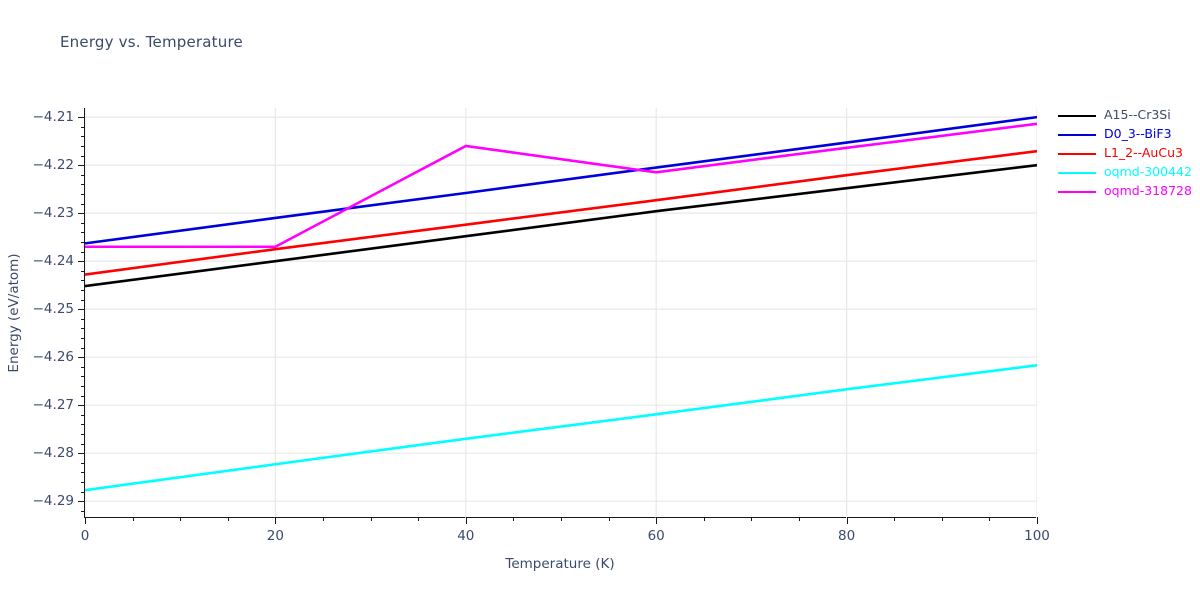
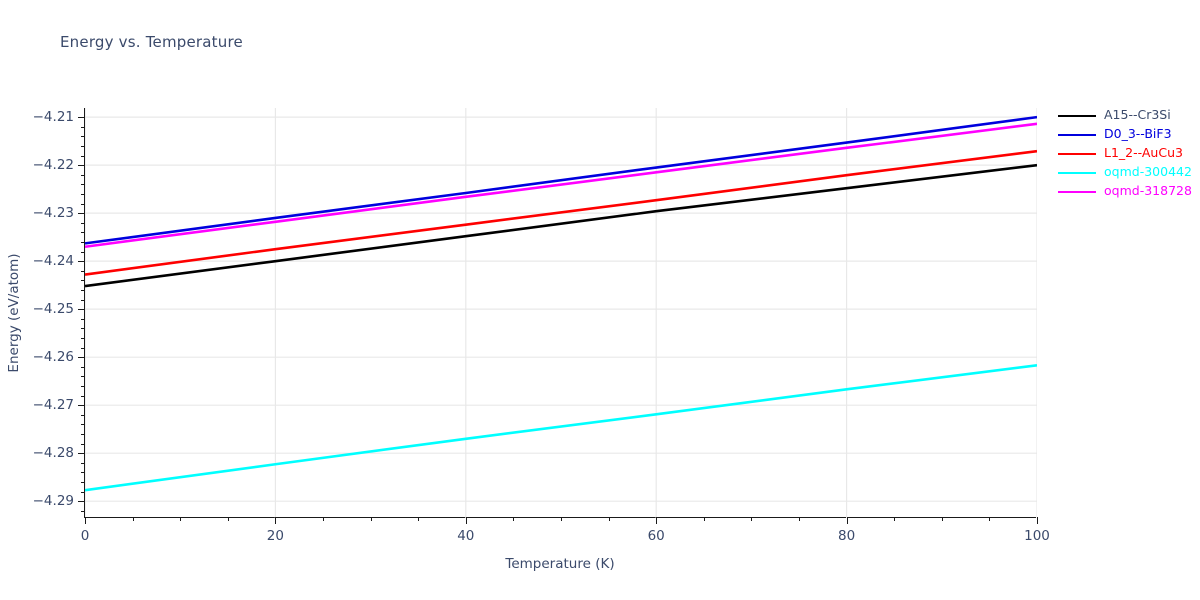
oqmd-318728/20: -4.237 -> -4.232
oqmd-318728/40: -4.216 -> -4.227
